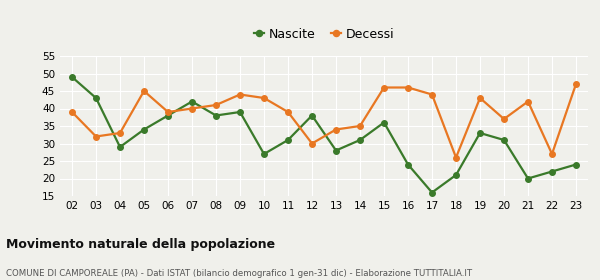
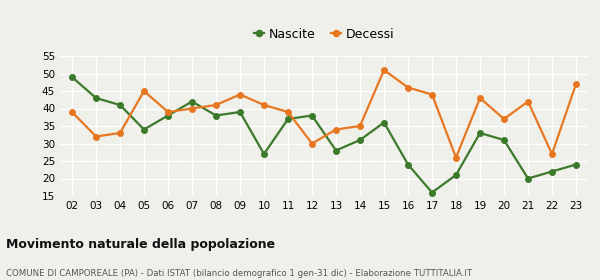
Nascite/04: 29 -> 41
Decessi/10: 43 -> 41
Nascite/11: 31 -> 37
Decessi/15: 46 -> 51
